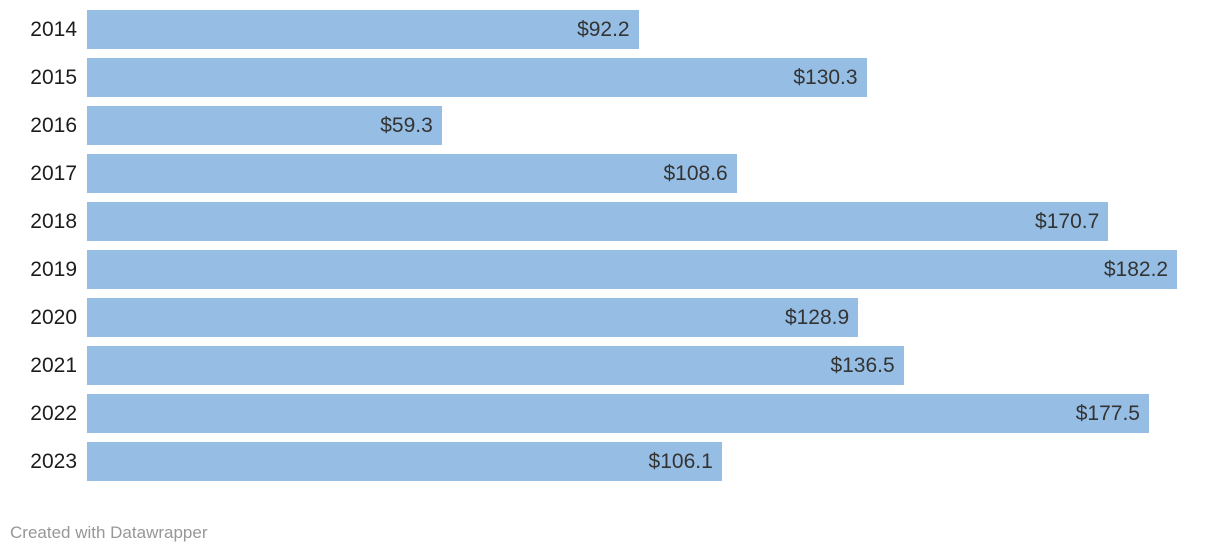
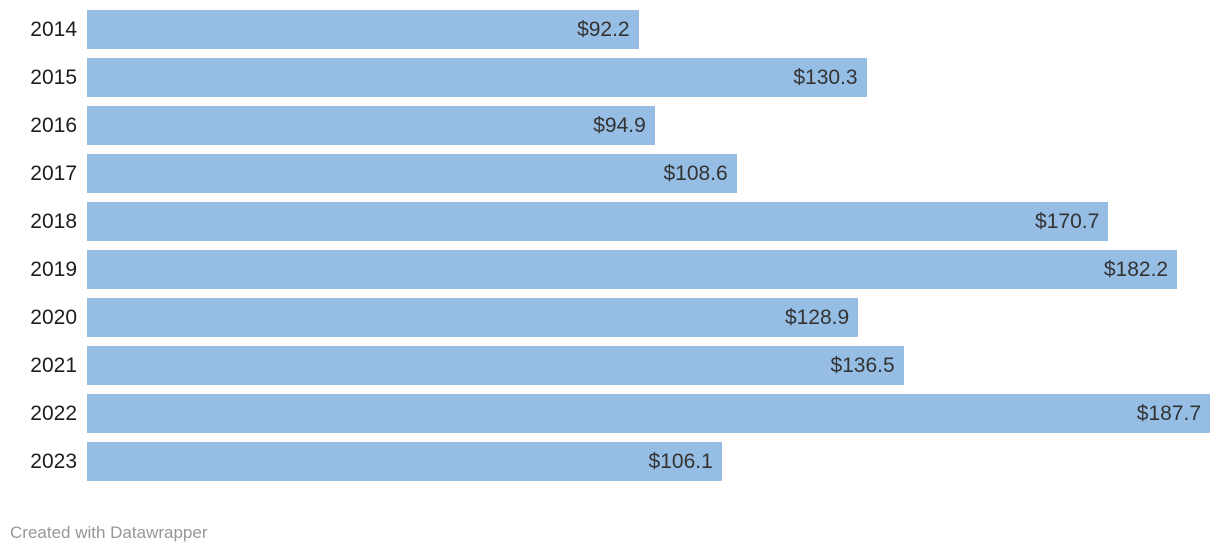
2016: $59.3 -> $94.9
2022: $177.5 -> $187.7
